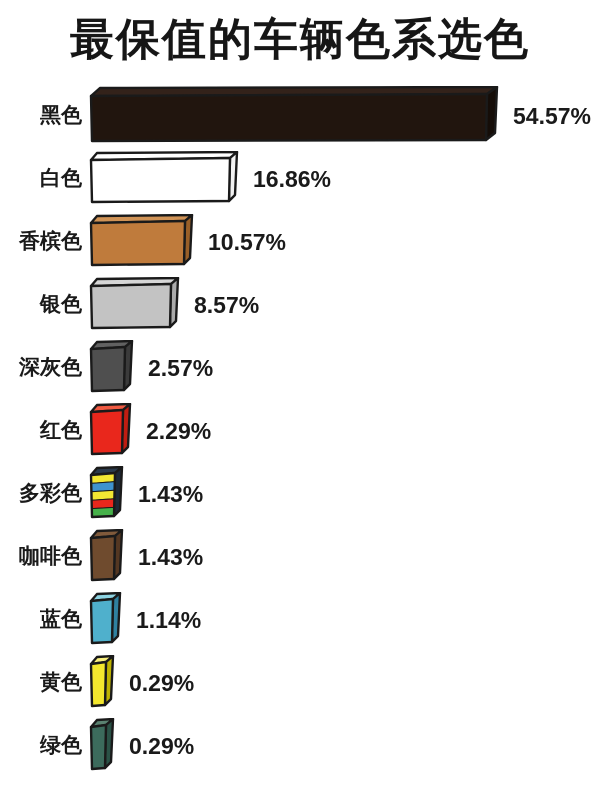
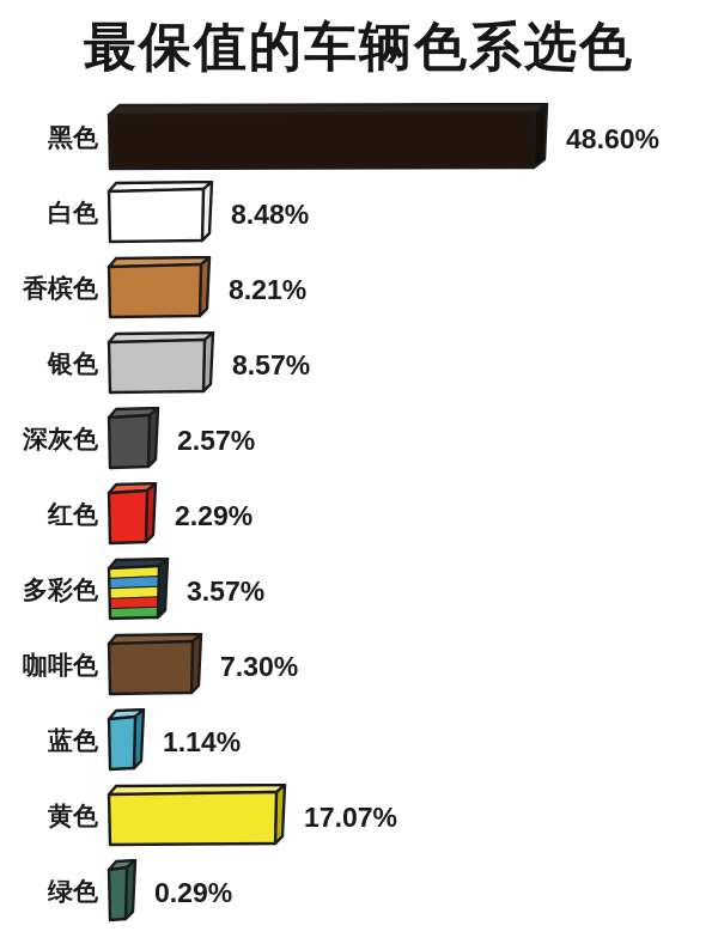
黑色: 54.57% -> 48.60%
白色: 16.86% -> 8.48%
香槟色: 10.57% -> 8.21%
多彩色: 1.43% -> 3.57%
咖啡色: 1.43% -> 7.30%
黄色: 0.29% -> 17.07%
